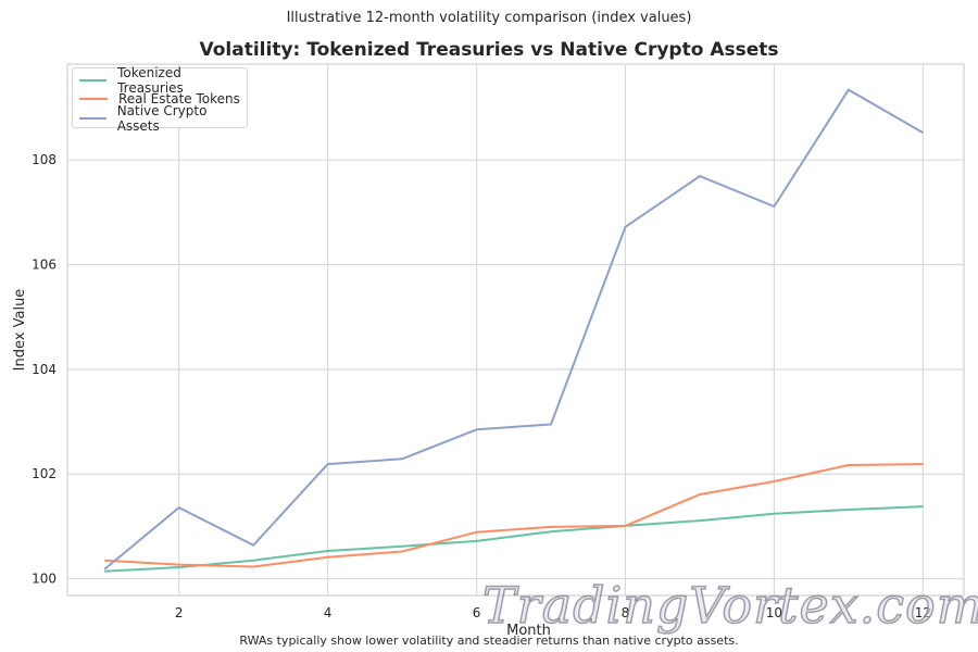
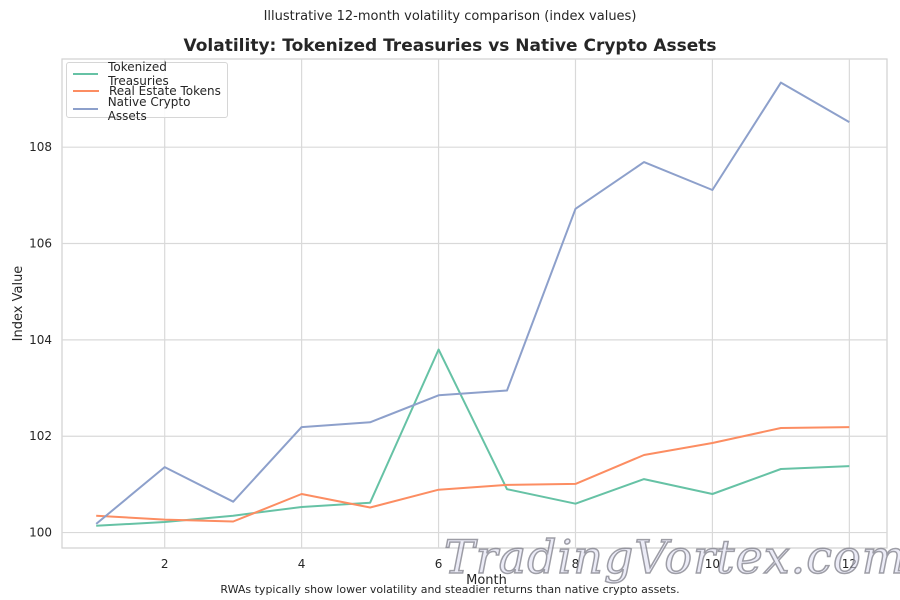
Real Estate Tokens/4: 100.4 -> 100.8
Tokenized Treasuries/6: 100.7 -> 103.8
Tokenized Treasuries/8: 101.0 -> 100.6
Tokenized Treasuries/10: 101.2 -> 100.8
